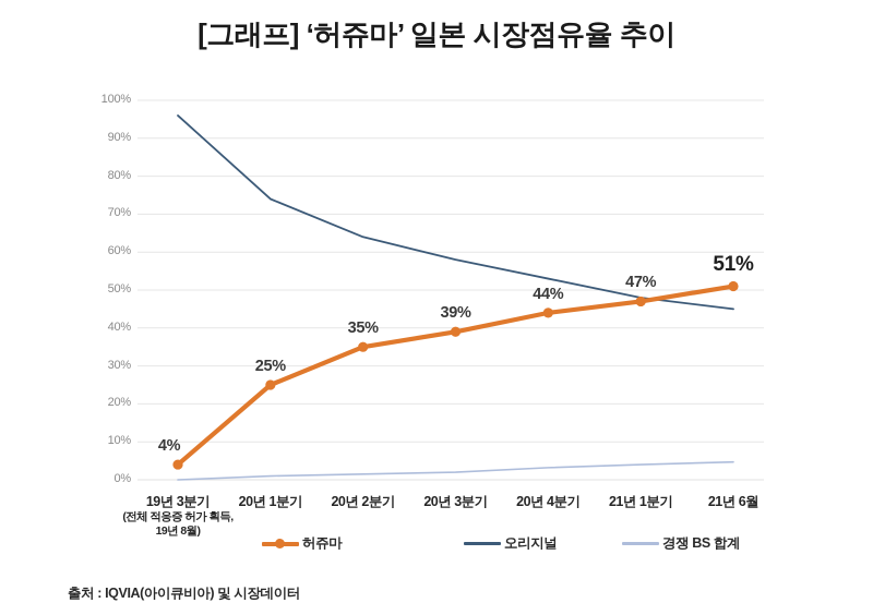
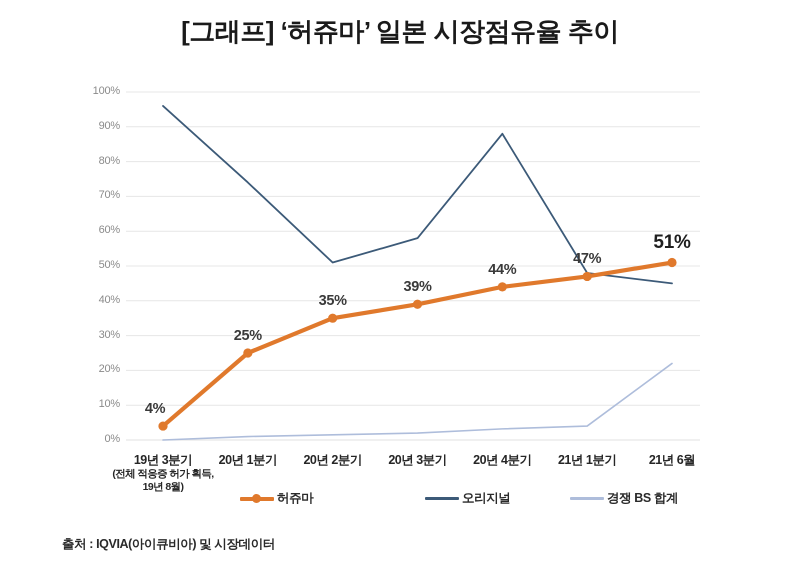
오리지널/20년 2분기: 64% -> 51%
오리지널/20년 4분기: 53% -> 88%
경쟁 BS 합계/21년 6월: 5% -> 22%
